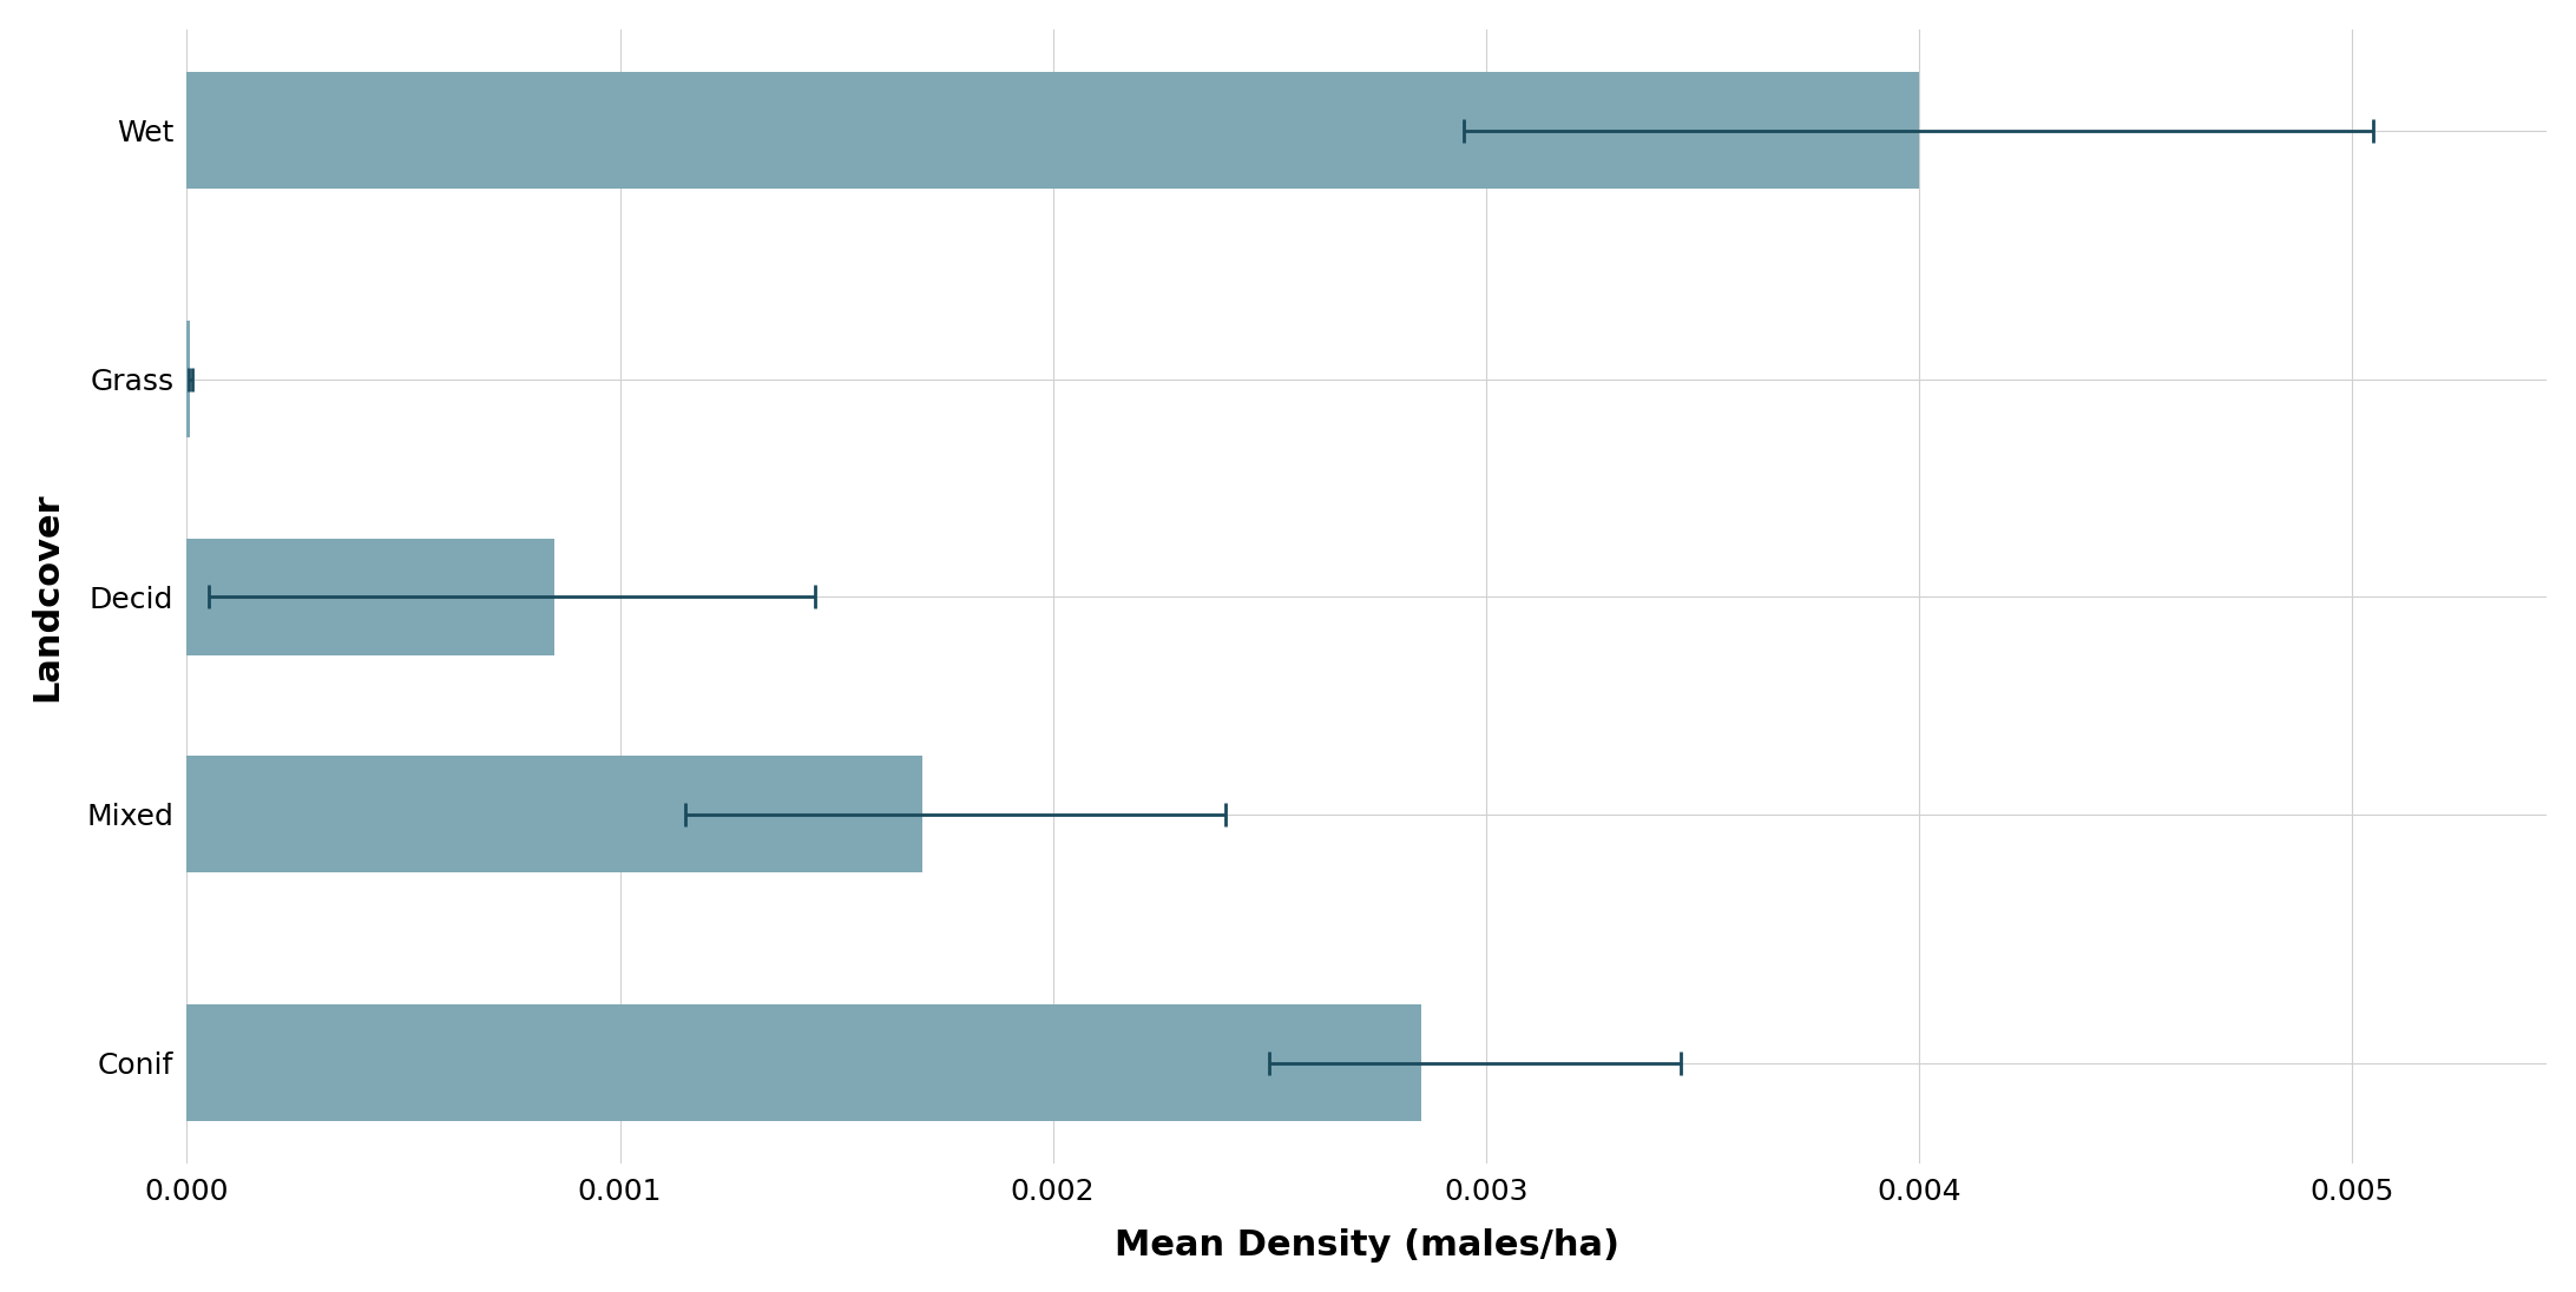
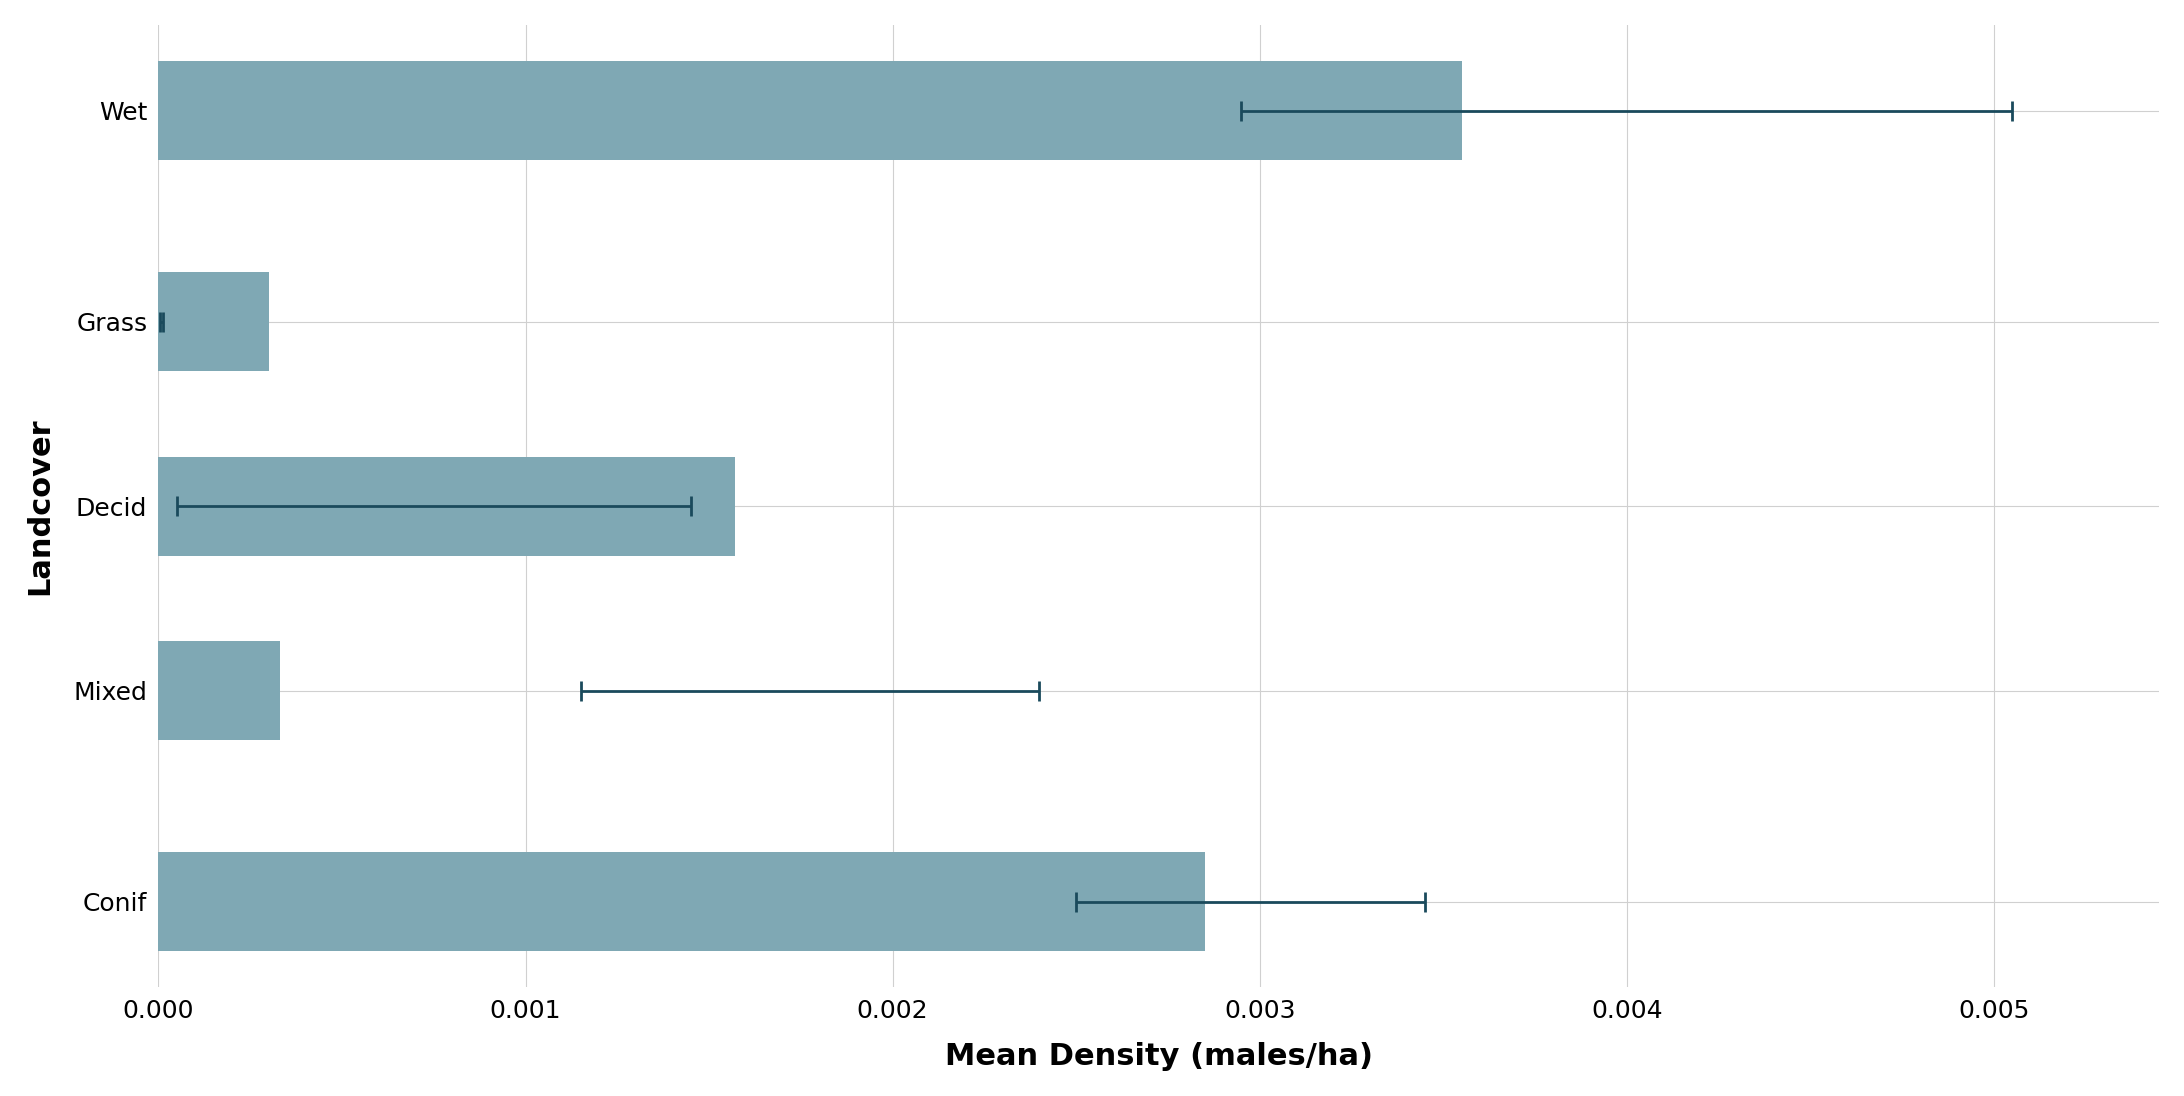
Wet: 0.004000 -> 0.003550
Grass: 0.000008 -> 0.000300
Decid: 0.000850 -> 0.001570
Mixed: 0.001700 -> 0.000330
